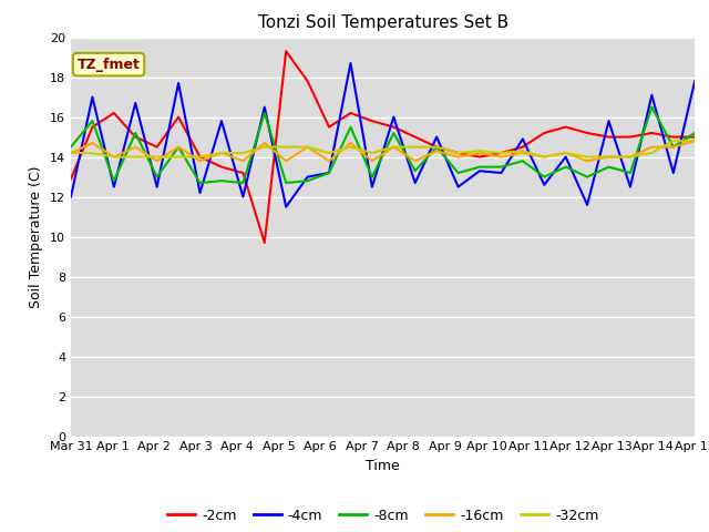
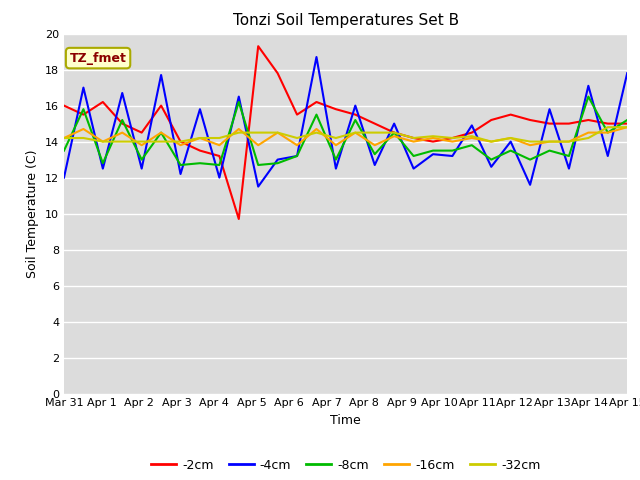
-2cm/Mar 31: 12.9 -> 16.0
-8cm/Mar 31: 14.5 -> 13.5
